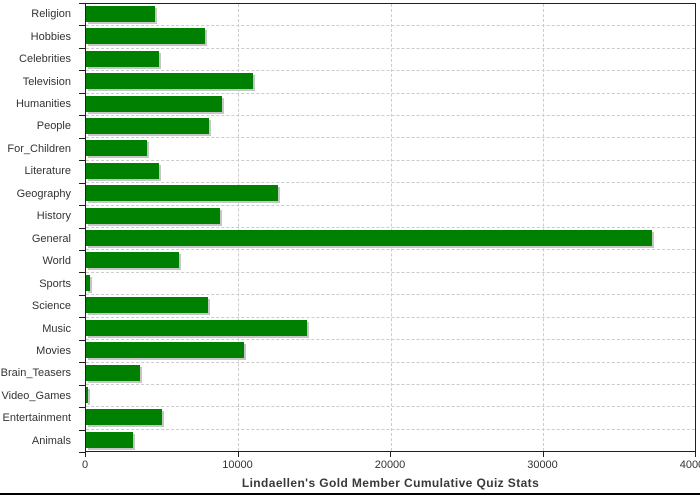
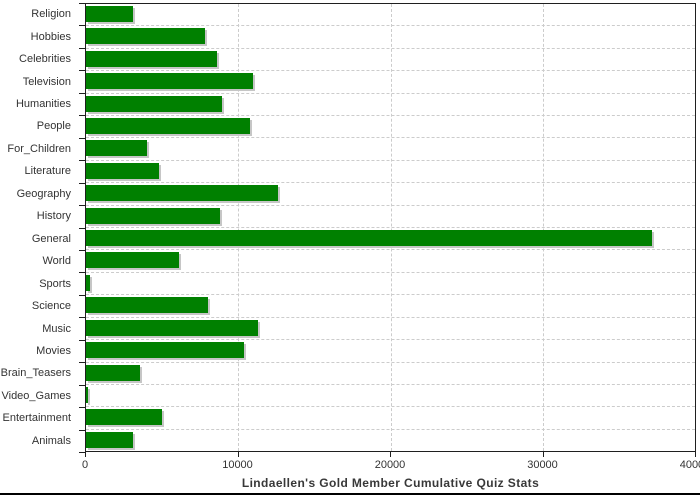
Religion: 4600 -> 3100
Celebrities: 4800 -> 8600
People: 8100 -> 10800
Music: 14500 -> 11300
